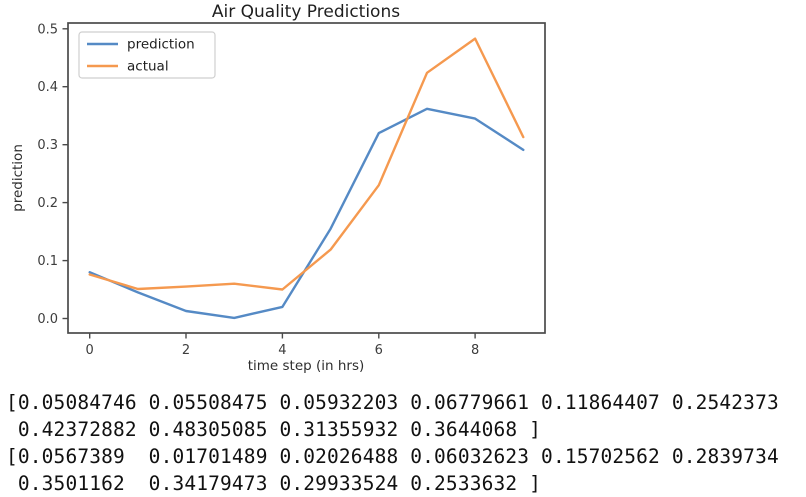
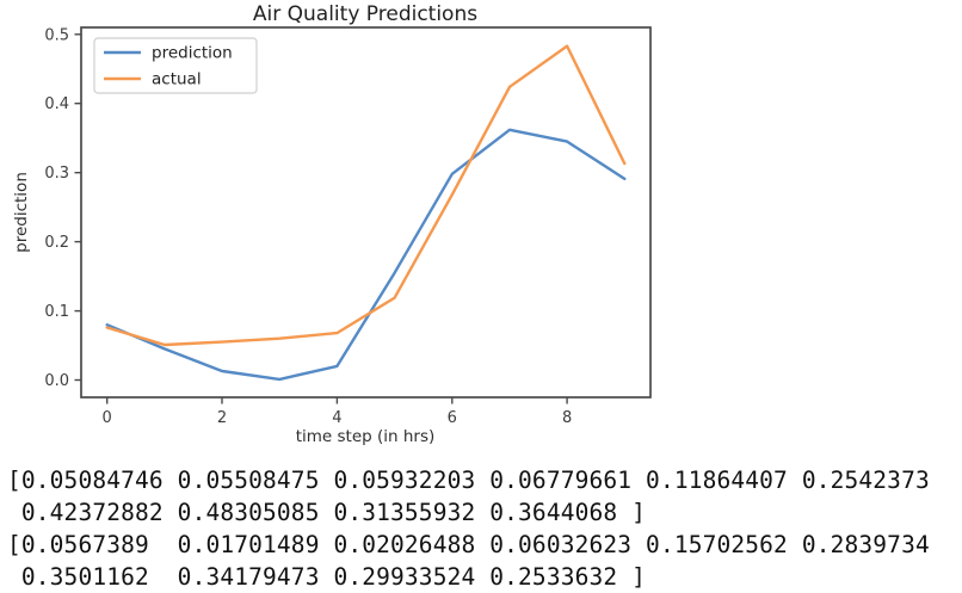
actual/4: 0.05 -> 0.07
prediction/6: 0.32 -> 0.30
actual/6: 0.23 -> 0.27
